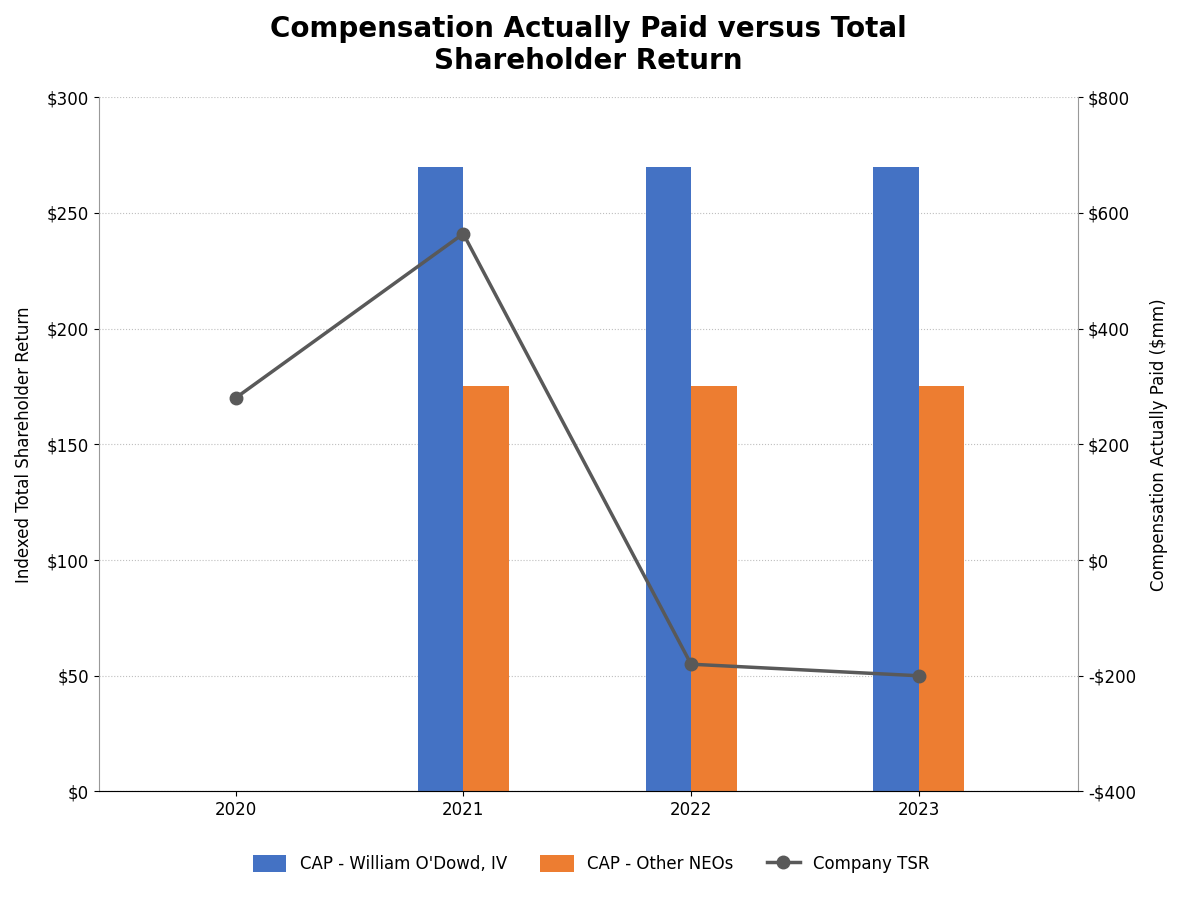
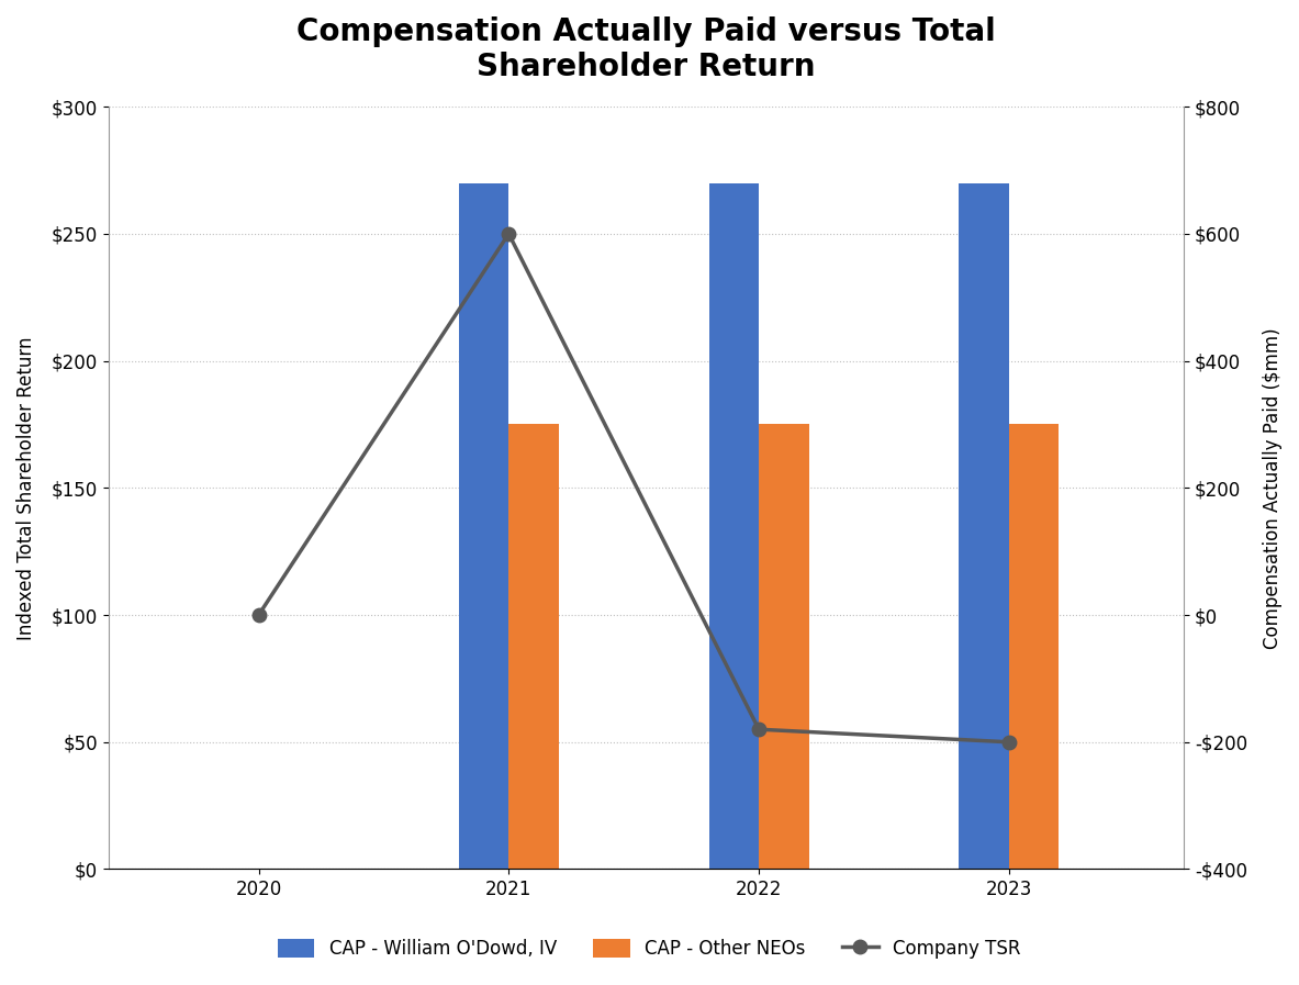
Company TSR/2020: $170 -> $100
Company TSR/2021: $241 -> $250
